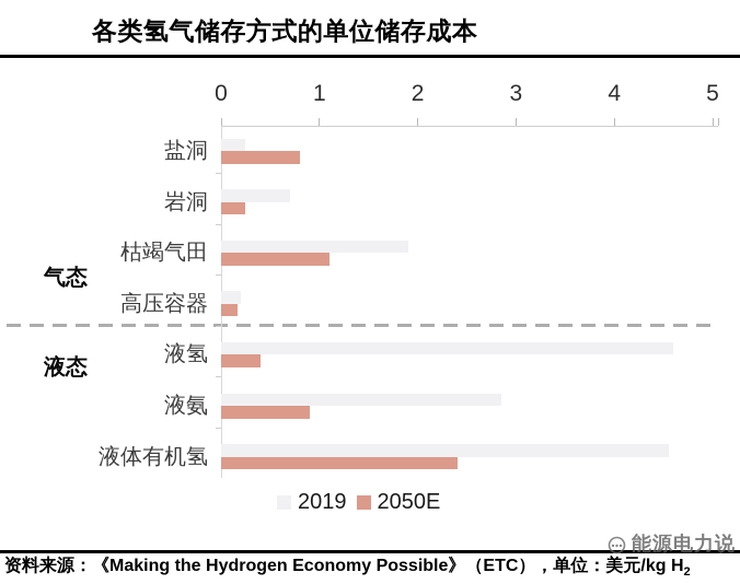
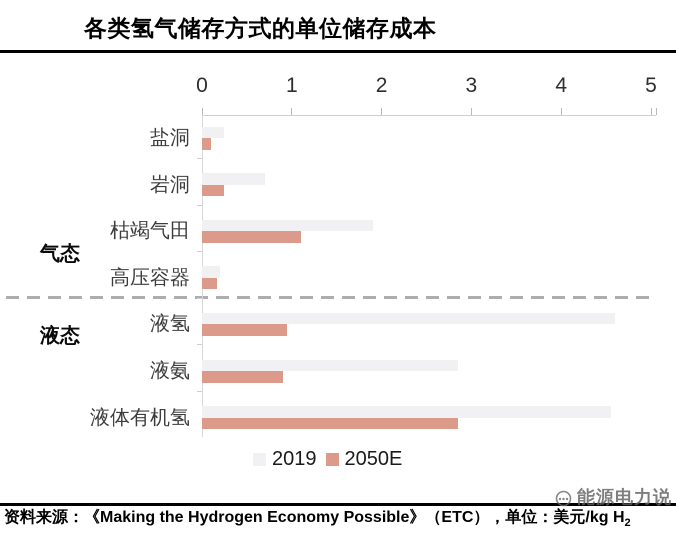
2050E/盐洞: 0.8 -> 0.1
2050E/液氢: 0.4 -> 0.9
2050E/液体有机氢: 2.4 -> 2.9
